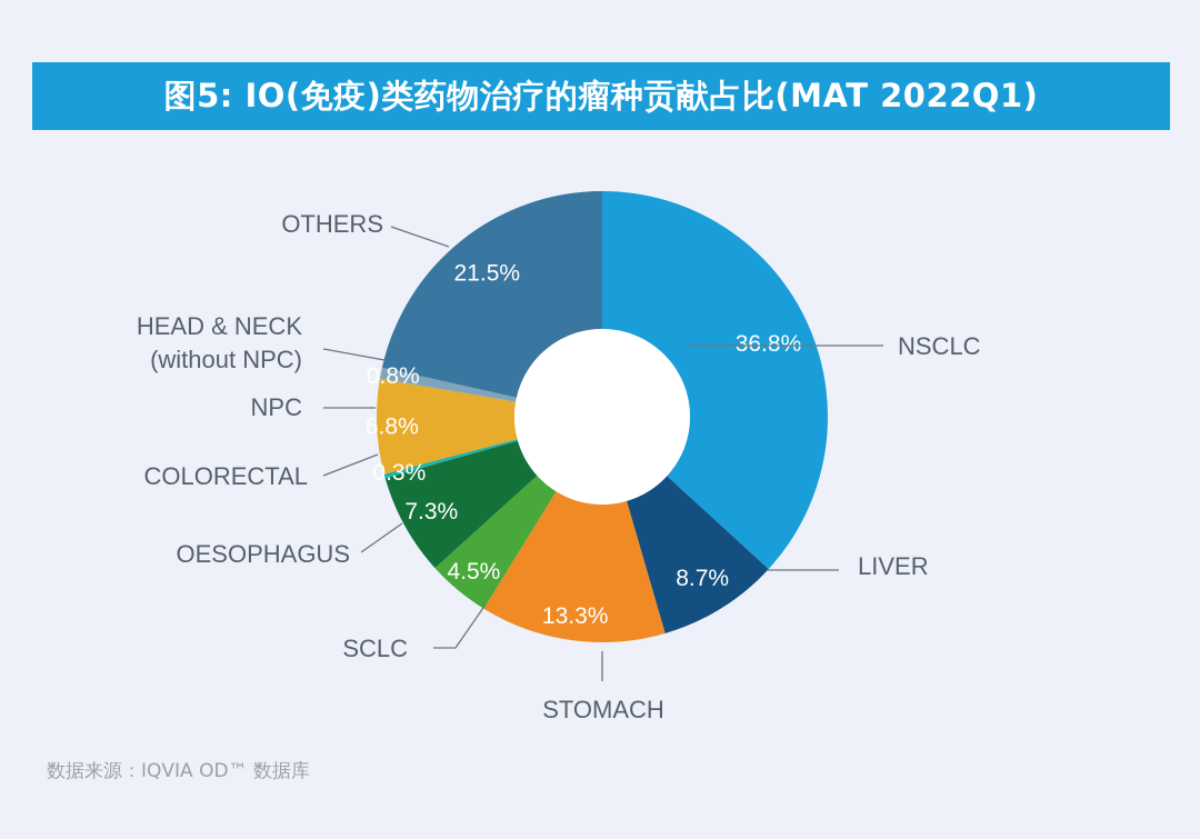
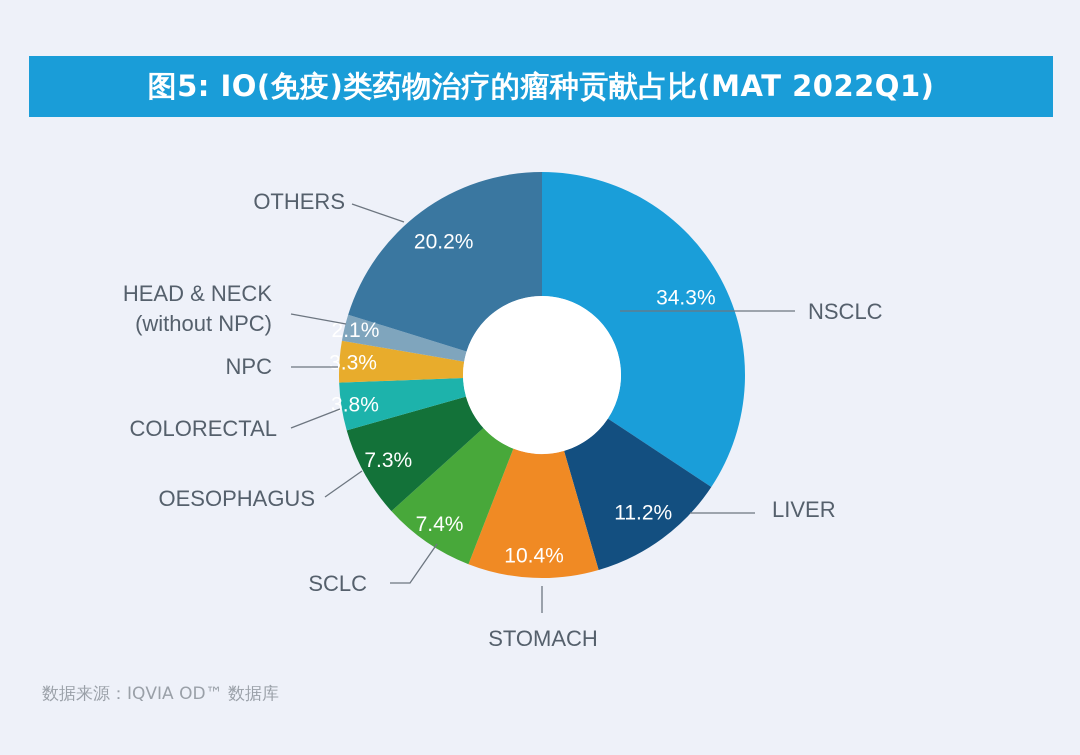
NSCLC: 36.8% -> 34.3%
LIVER: 8.7% -> 11.2%
STOMACH: 13.3% -> 10.4%
SCLC: 4.5% -> 7.4%
COLORECTAL: 0.3% -> 3.8%
NPC: 6.8% -> 3.3%
HEAD & NECK (without NPC): 0.8% -> 2.1%
OTHERS: 21.5% -> 20.2%
